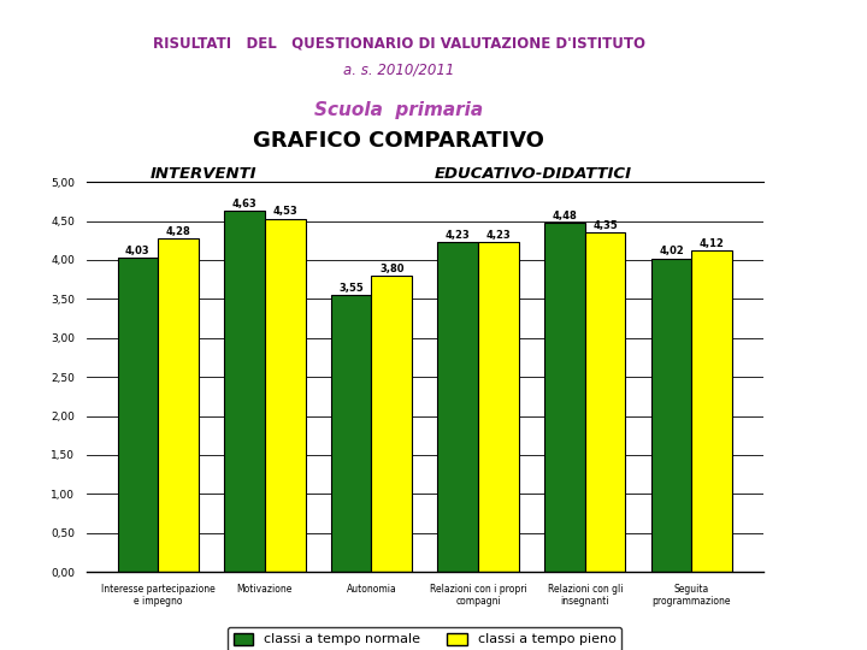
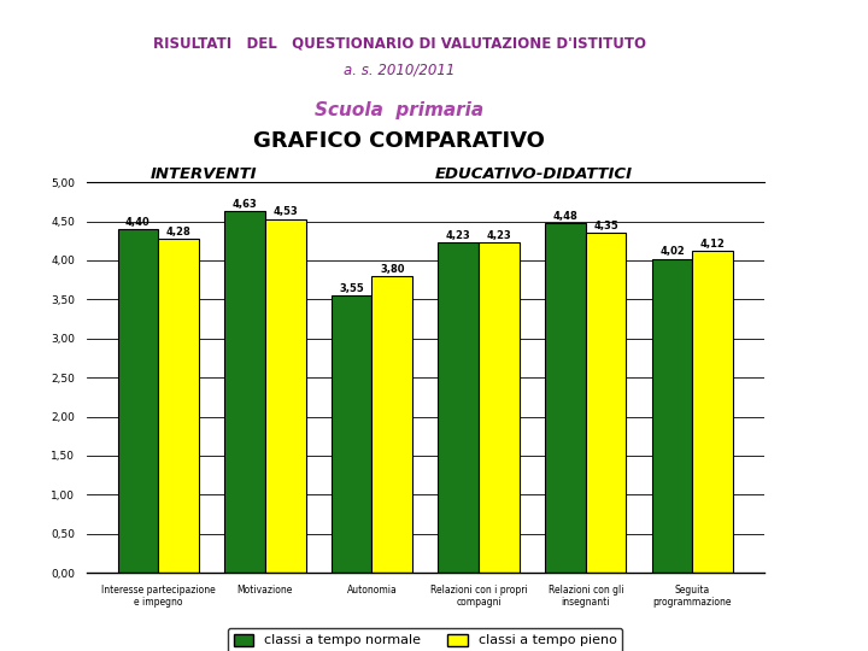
classi a tempo normale/Interesse partecipazione e impegno: 4,03 -> 4,40
